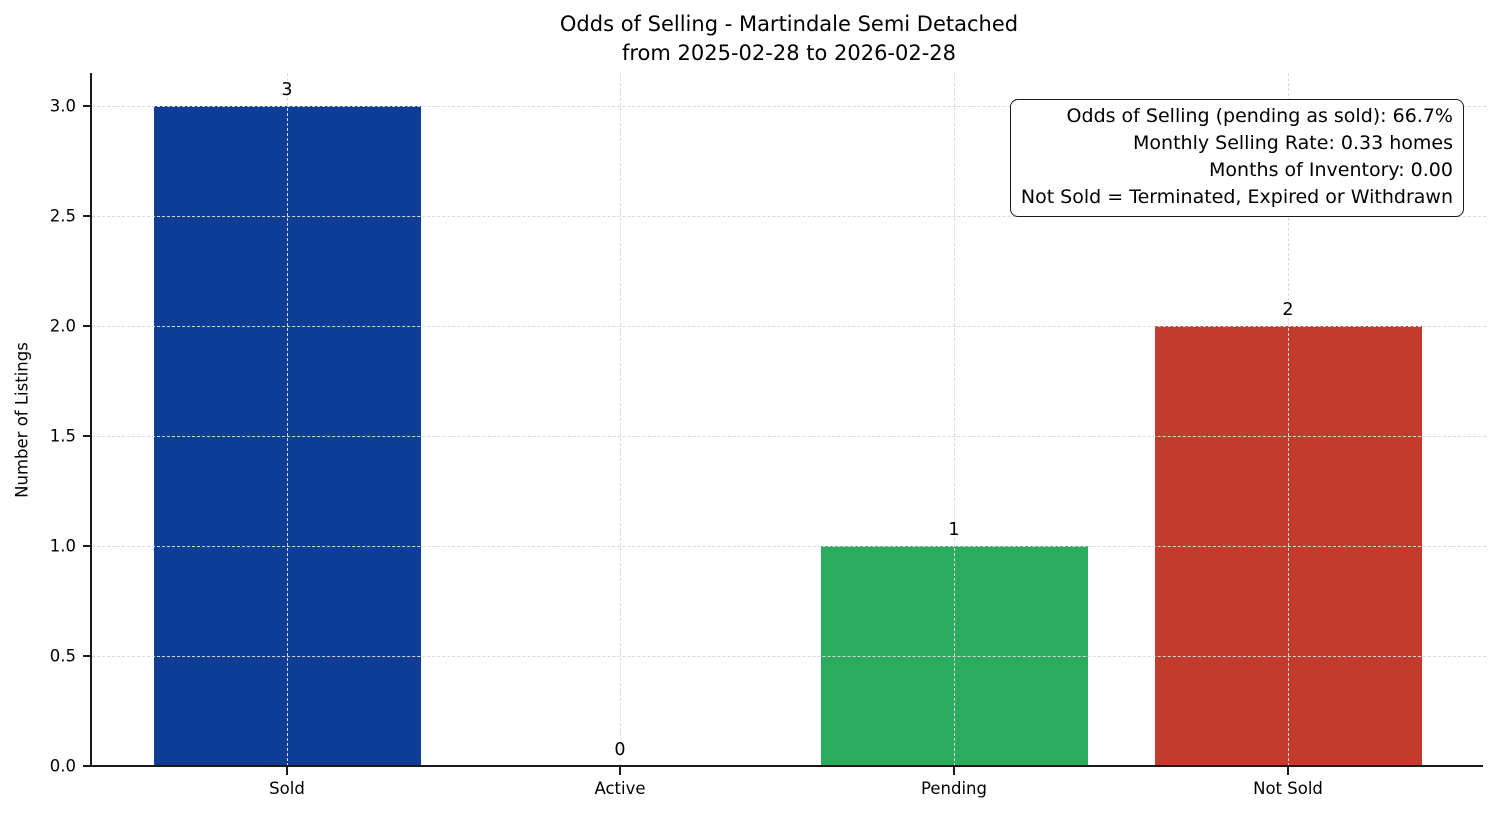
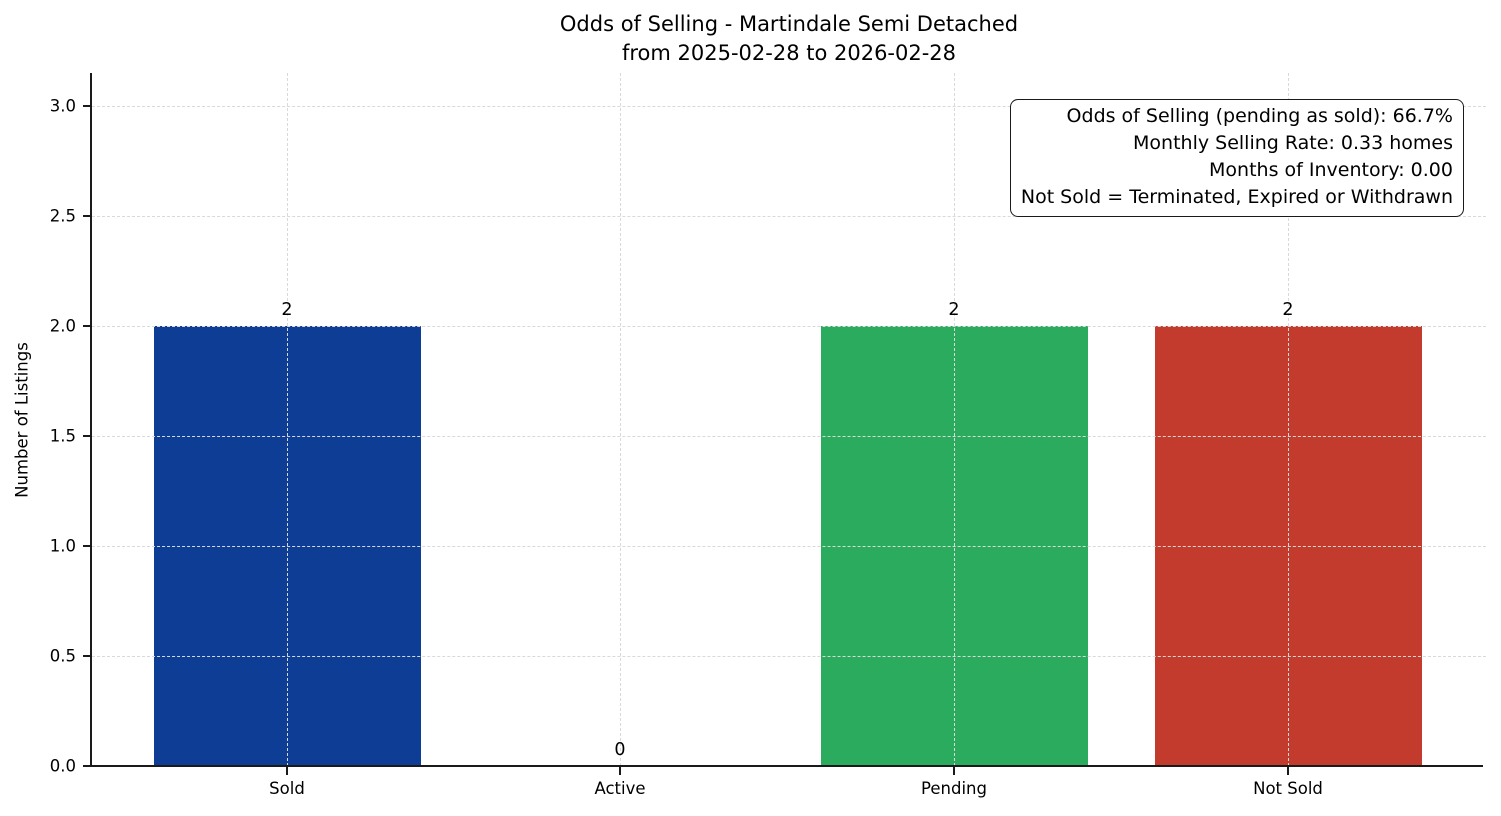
Sold: 3 -> 2
Pending: 1 -> 2
